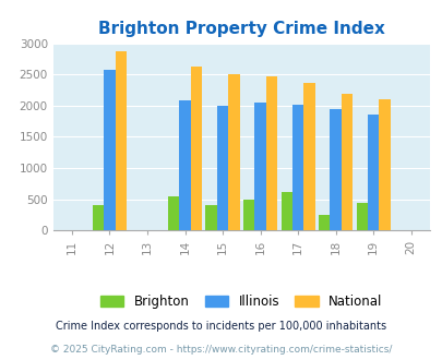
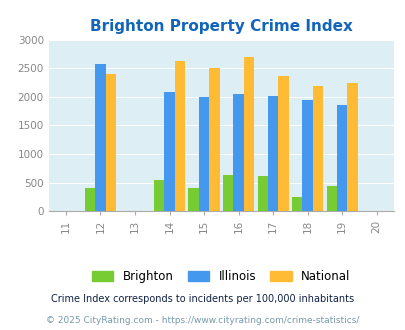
National/12: 2870 -> 2400
Brighton/16: 500 -> 640
National/16: 2470 -> 2700
National/19: 2100 -> 2240
